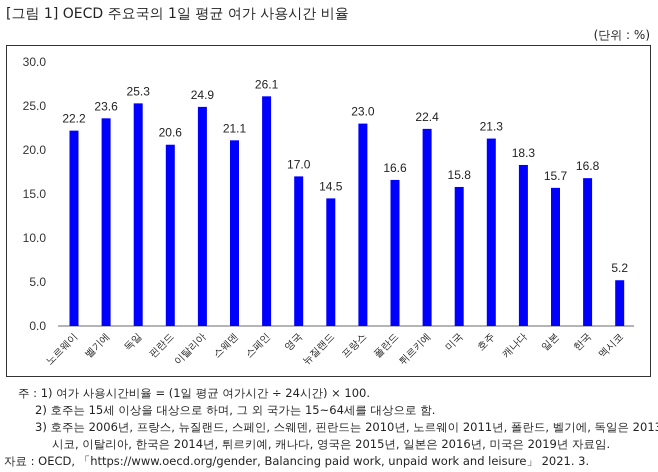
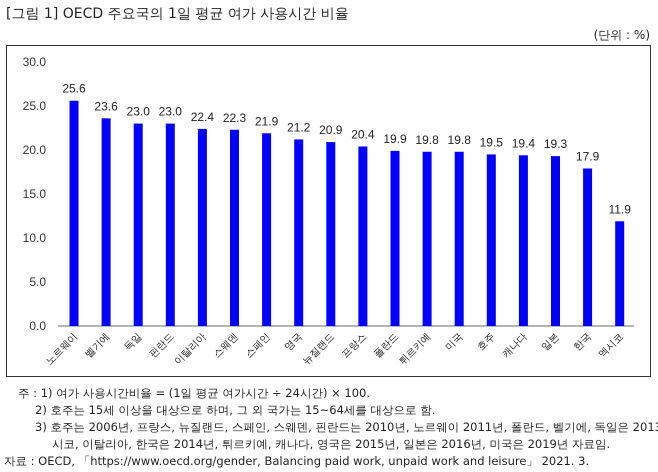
노르웨이: 22.2 -> 25.6
독일: 25.3 -> 23.0
핀란드: 20.6 -> 23.0
이탈리아: 24.9 -> 22.4
스웨덴: 21.1 -> 22.3
스페인: 26.1 -> 21.9
영국: 17.0 -> 21.2
뉴질랜드: 14.5 -> 20.9
프랑스: 23.0 -> 20.4
폴란드: 16.6 -> 19.9
튀르키예: 22.4 -> 19.8
미국: 15.8 -> 19.8
호주: 21.3 -> 19.5
캐나다: 18.3 -> 19.4
일본: 15.7 -> 19.3
한국: 16.8 -> 17.9
멕시코: 5.2 -> 11.9
